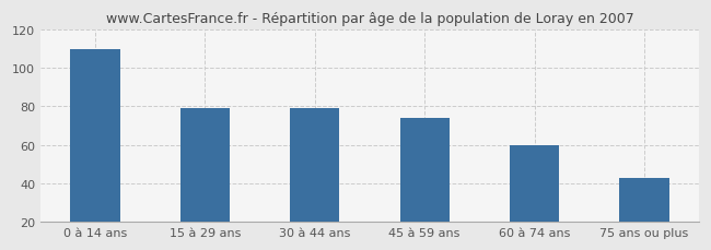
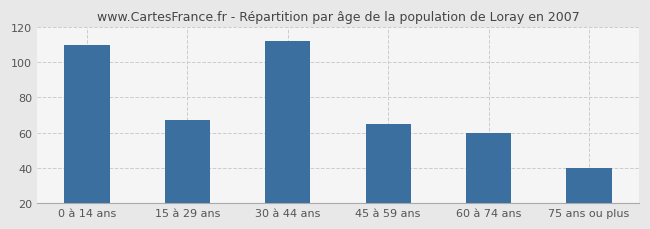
15 à 29 ans: 79 -> 67
30 à 44 ans: 79 -> 112
45 à 59 ans: 74 -> 65
75 ans ou plus: 43 -> 40
